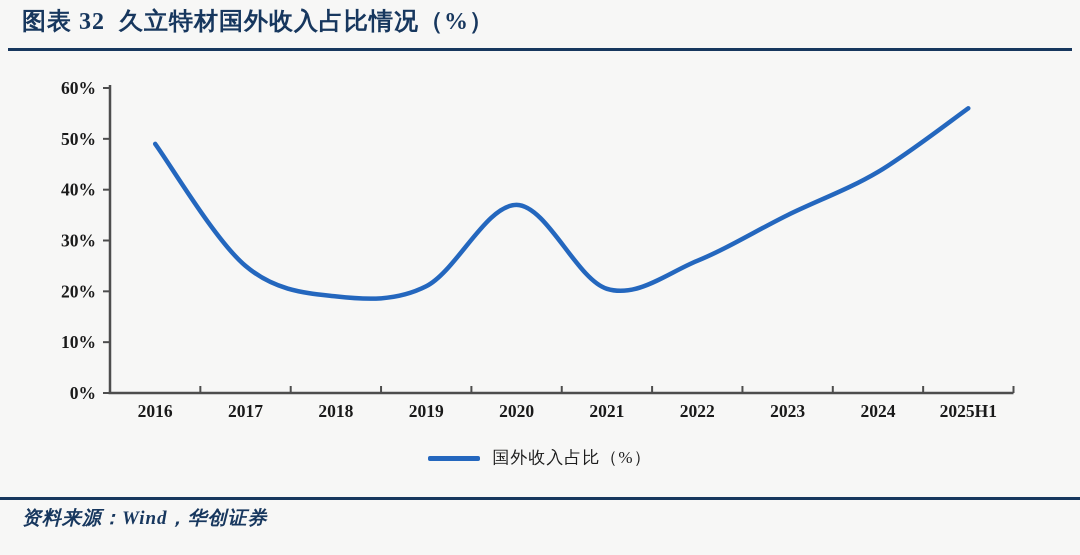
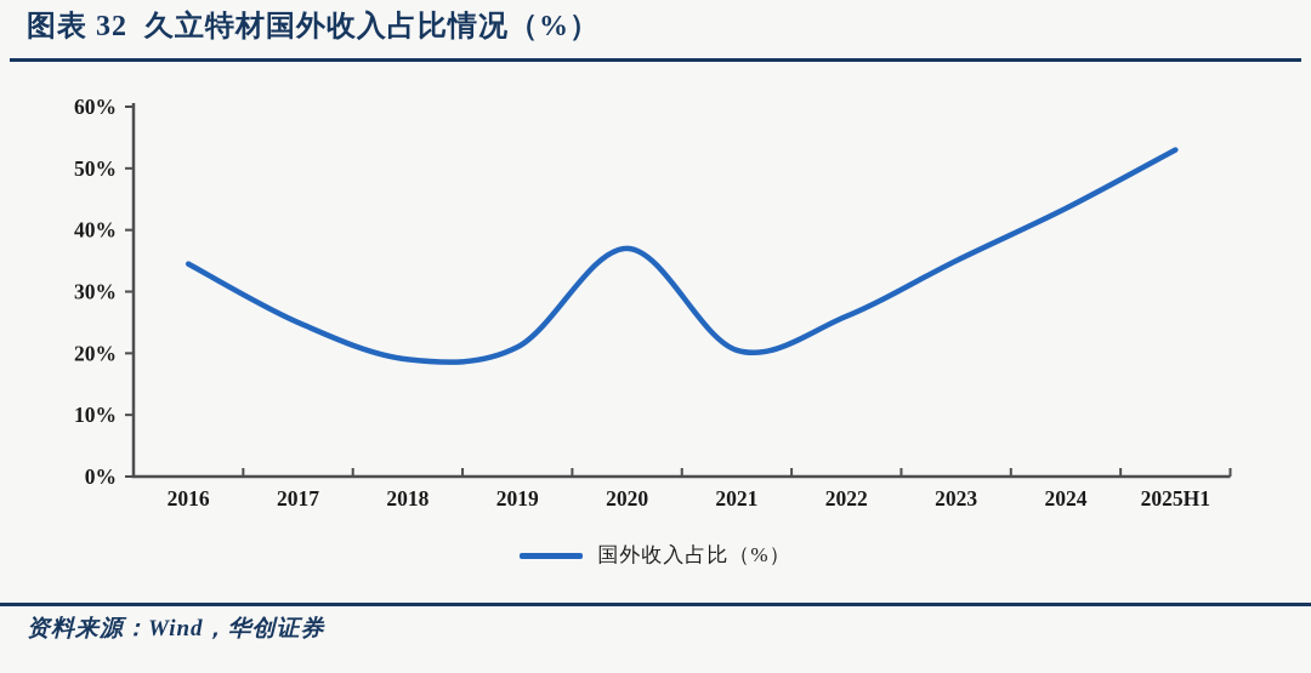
2016: 49% -> 34%
2025H1: 56% -> 53%
